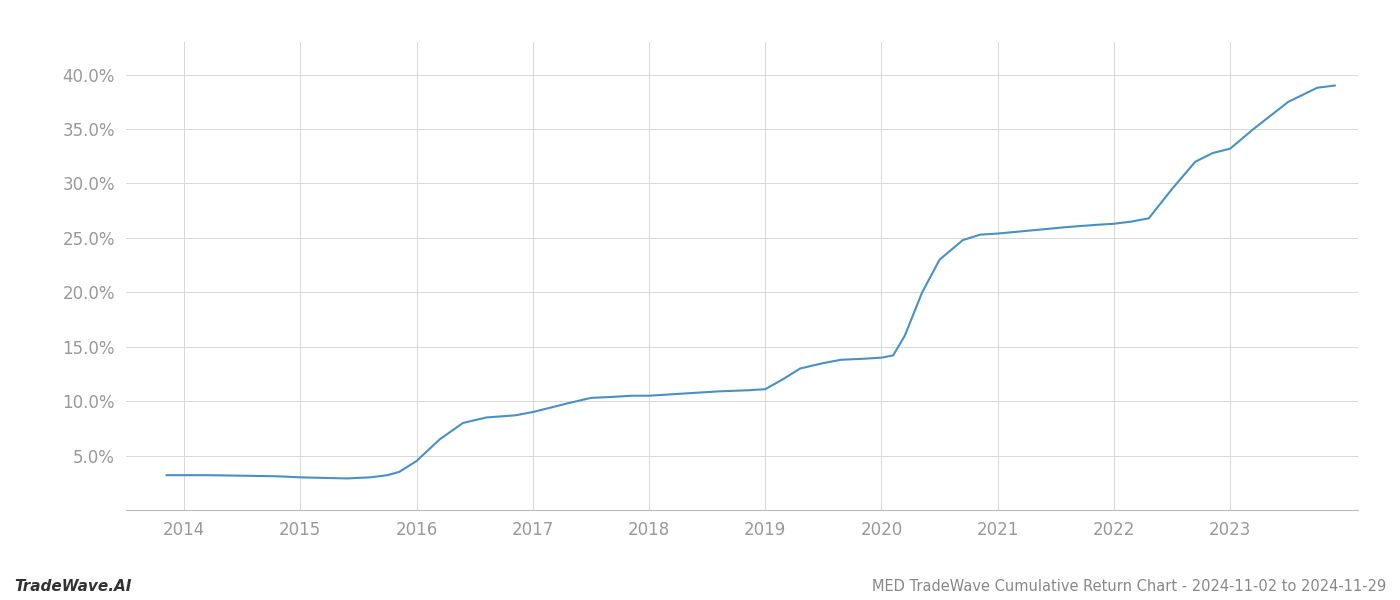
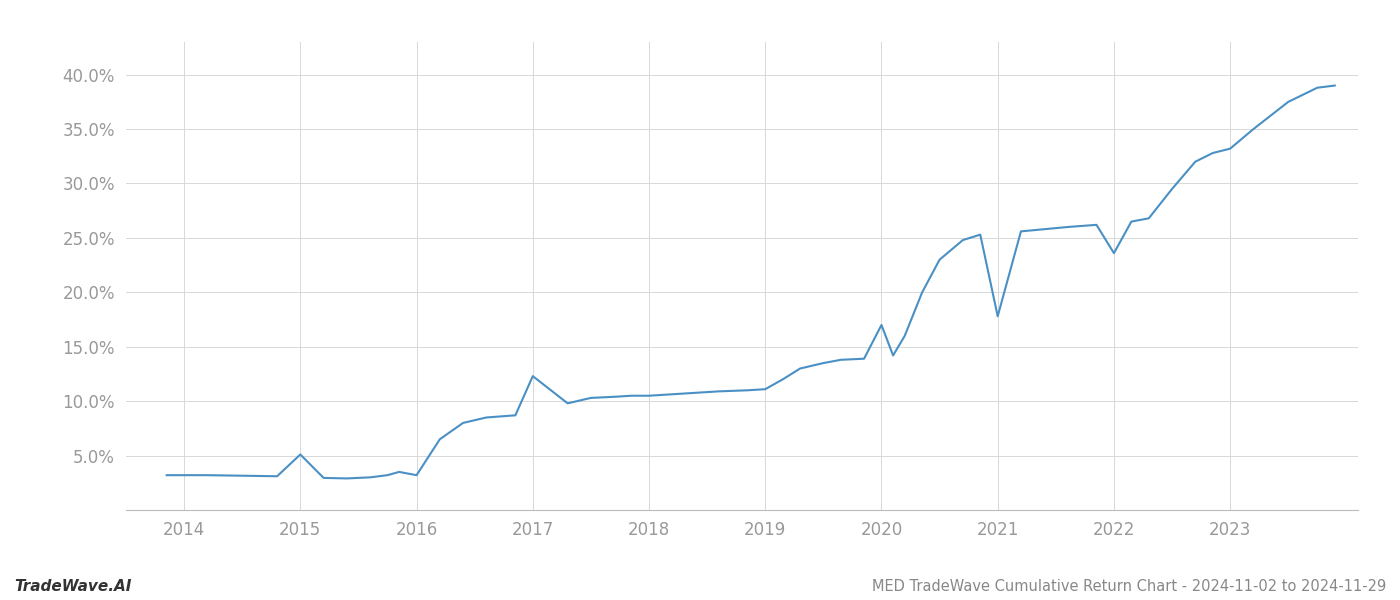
2015: 3.0% -> 5.1%
2016: 4.5% -> 3.2%
2017: 9.0% -> 12.3%
2020: 14.0% -> 17.0%
2021: 25.4% -> 17.8%
2022: 26.3% -> 23.6%
